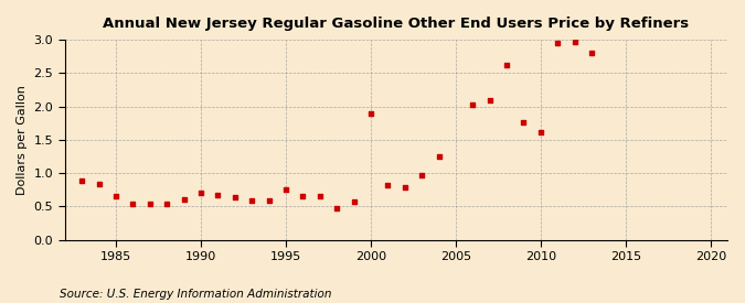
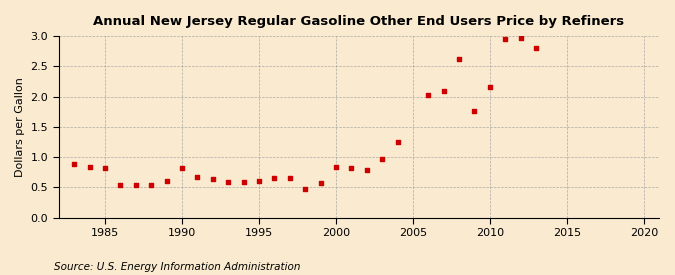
1985: 0.66 -> 0.82
1990: 0.70 -> 0.82
1995: 0.76 -> 0.60
2000: 1.90 -> 0.83
2010: 1.62 -> 2.16
